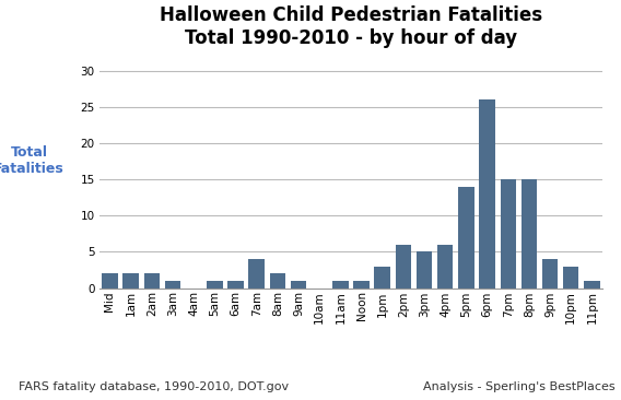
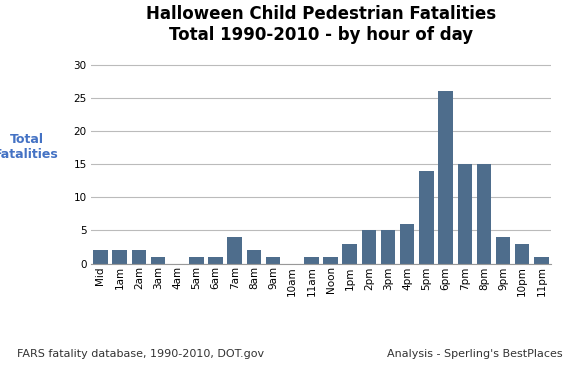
2pm: 6 -> 5
